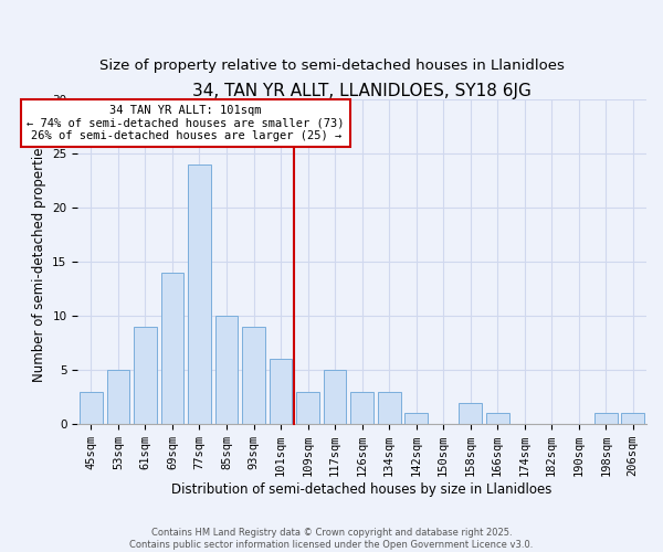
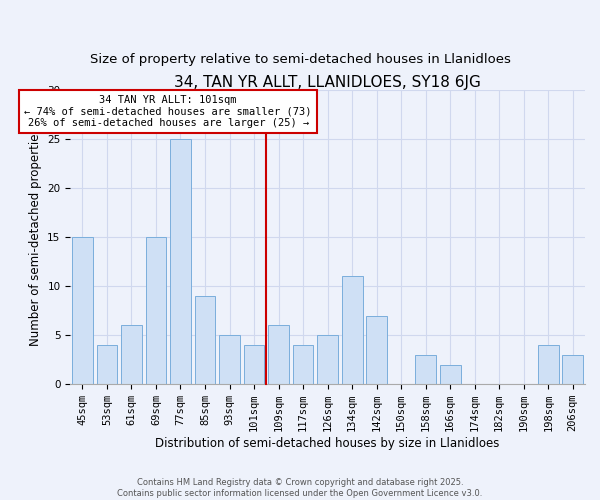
45sqm: 3 -> 15
53sqm: 5 -> 4
61sqm: 9 -> 6
69sqm: 14 -> 15
77sqm: 24 -> 25
85sqm: 10 -> 9
93sqm: 9 -> 5
101sqm: 6 -> 4
109sqm: 3 -> 6
117sqm: 5 -> 4
126sqm: 3 -> 5
134sqm: 3 -> 11
142sqm: 1 -> 7
158sqm: 2 -> 3
166sqm: 1 -> 2
198sqm: 1 -> 4
206sqm: 1 -> 3
